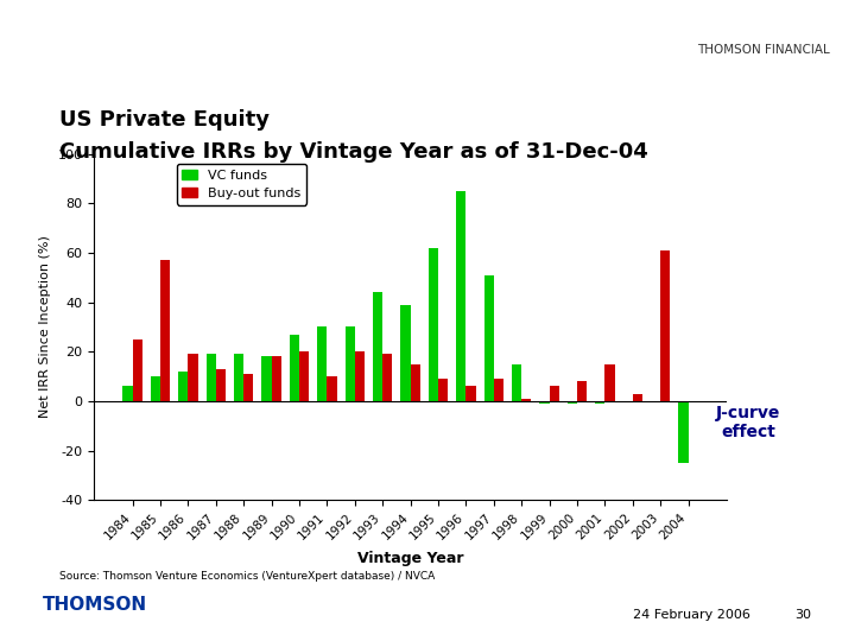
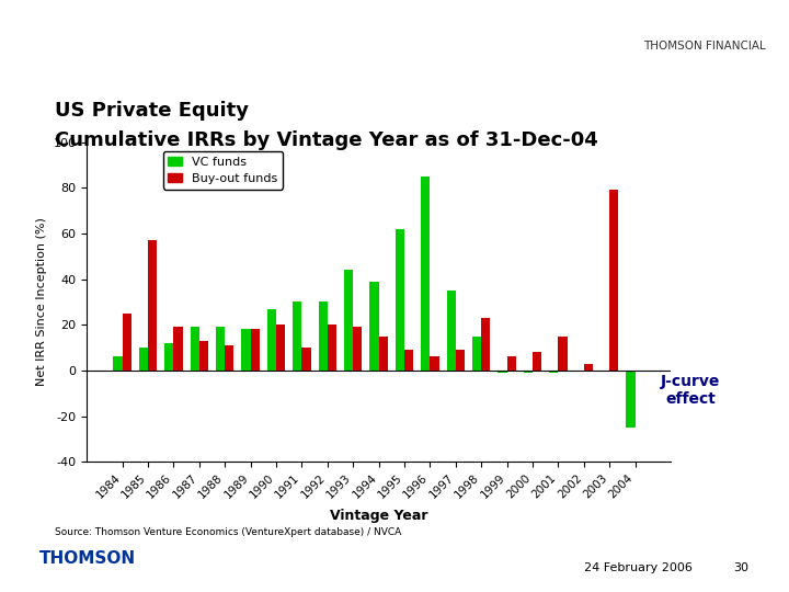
VC funds/1997: 51 -> 35
Buy-out funds/1998: 1 -> 23
Buy-out funds/2003: 61 -> 79
